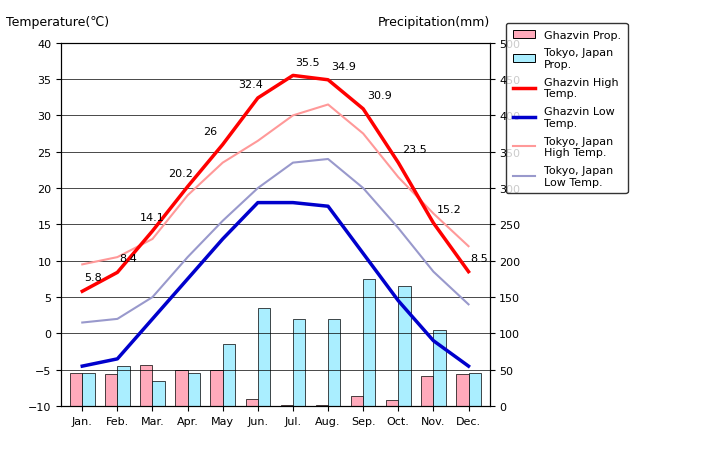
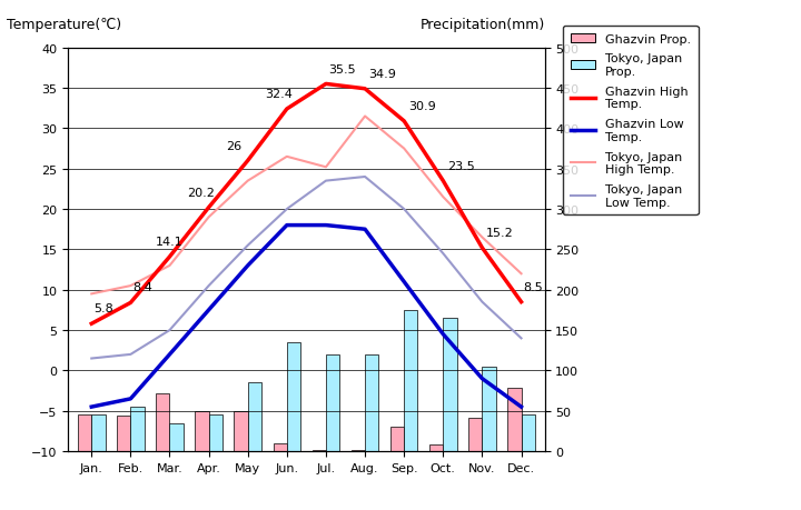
Ghazvin Prop./Mar.: 56 -> 72
Tokyo, Japan High Temp./Jul.: 30.0 -> 25.2
Ghazvin Prop./Sep.: 14 -> 30
Ghazvin Prop./Dec.: 44 -> 78
